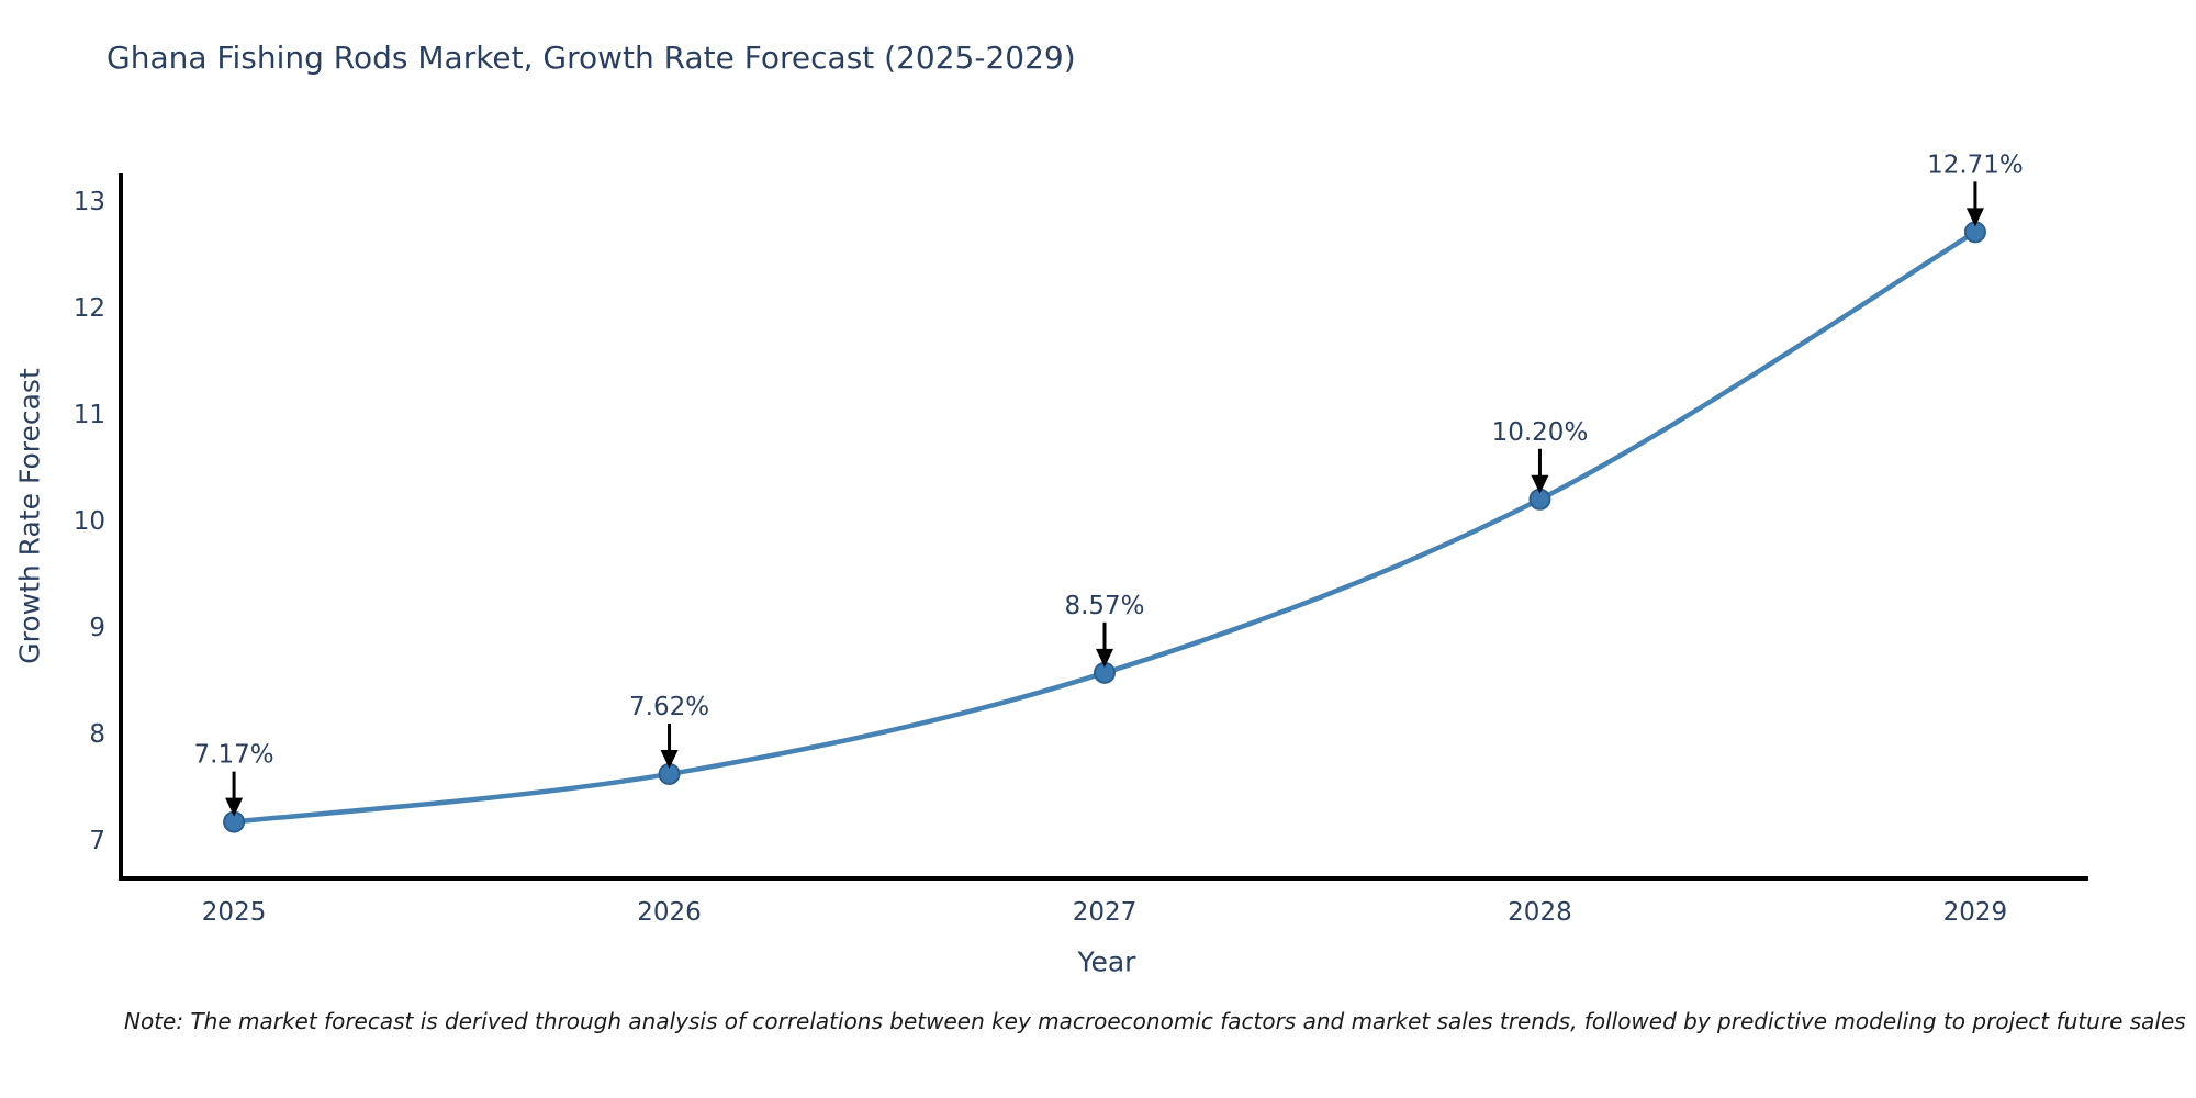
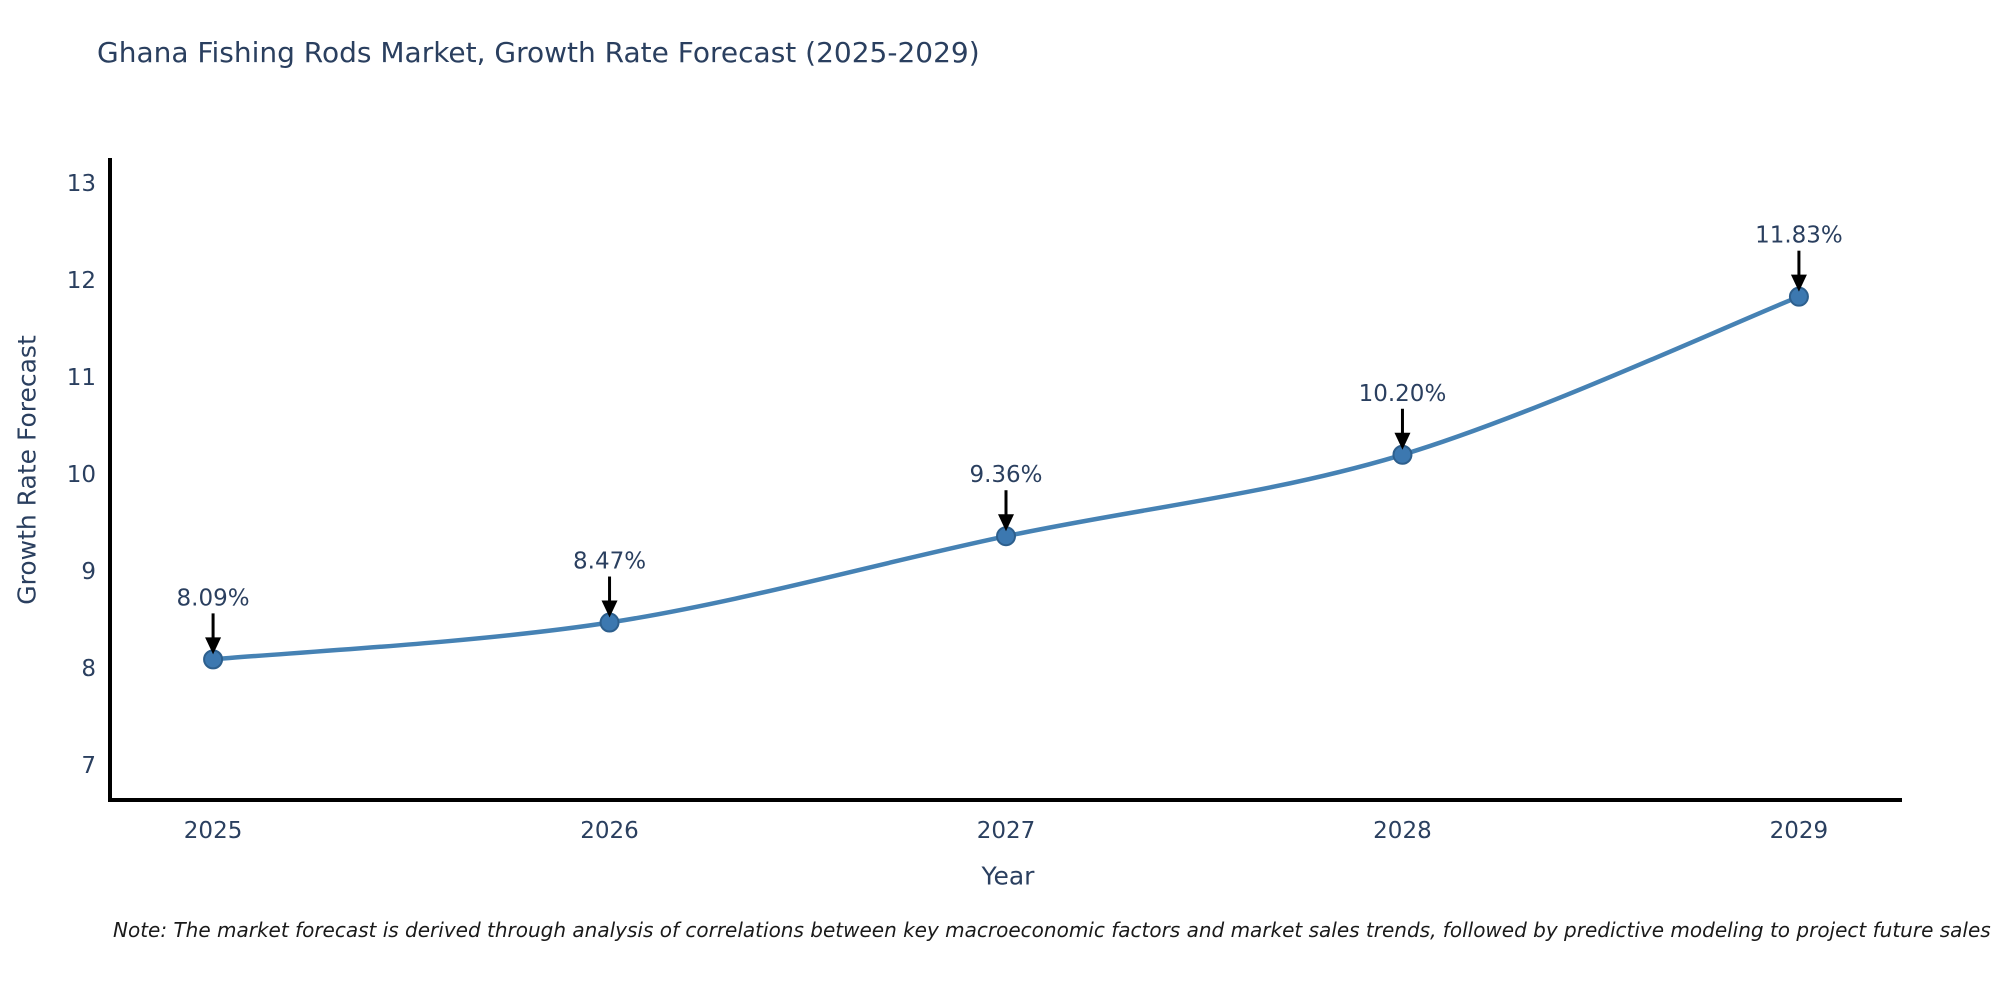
2025: 7.17% -> 8.09%
2026: 7.62% -> 8.47%
2027: 8.57% -> 9.36%
2029: 12.71% -> 11.83%
